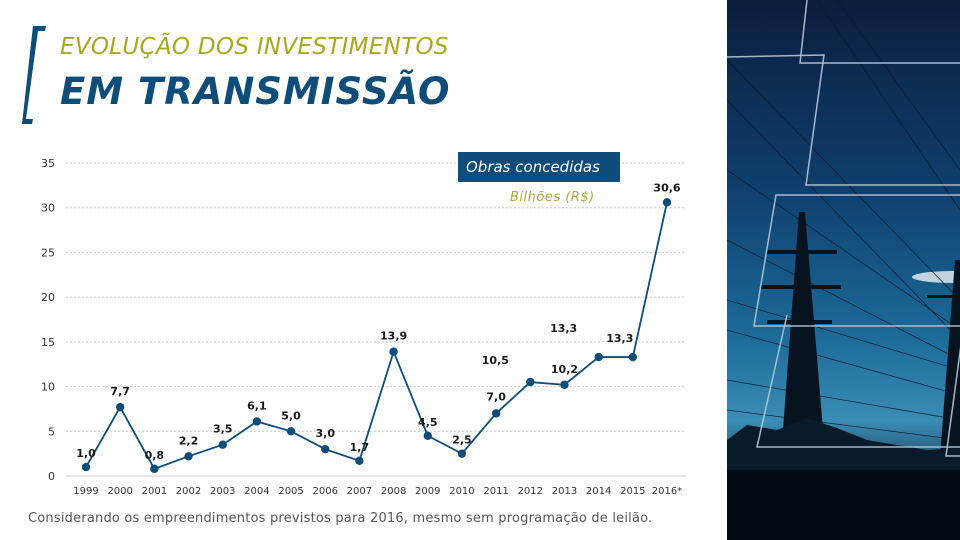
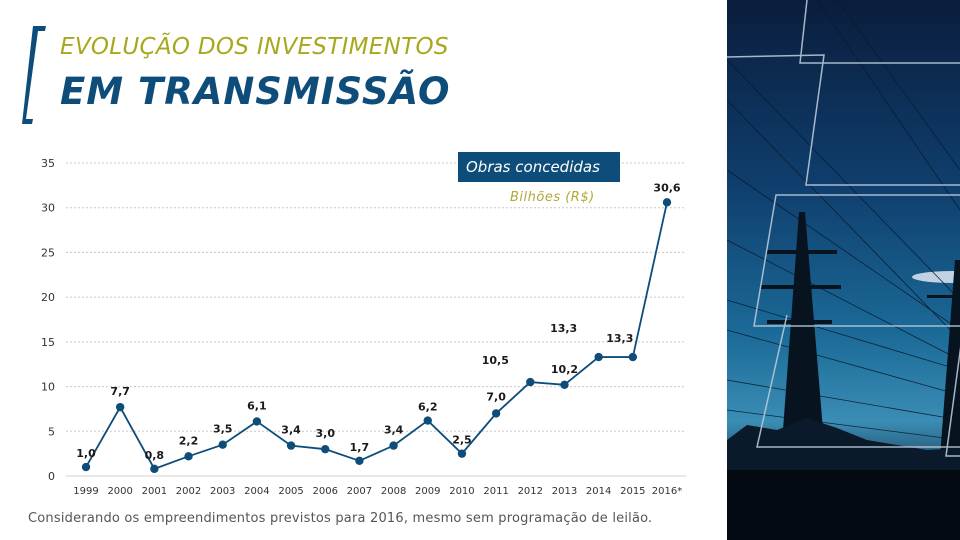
2005: 5,0 -> 3,4
2008: 13,9 -> 3,4
2009: 4,5 -> 6,2
